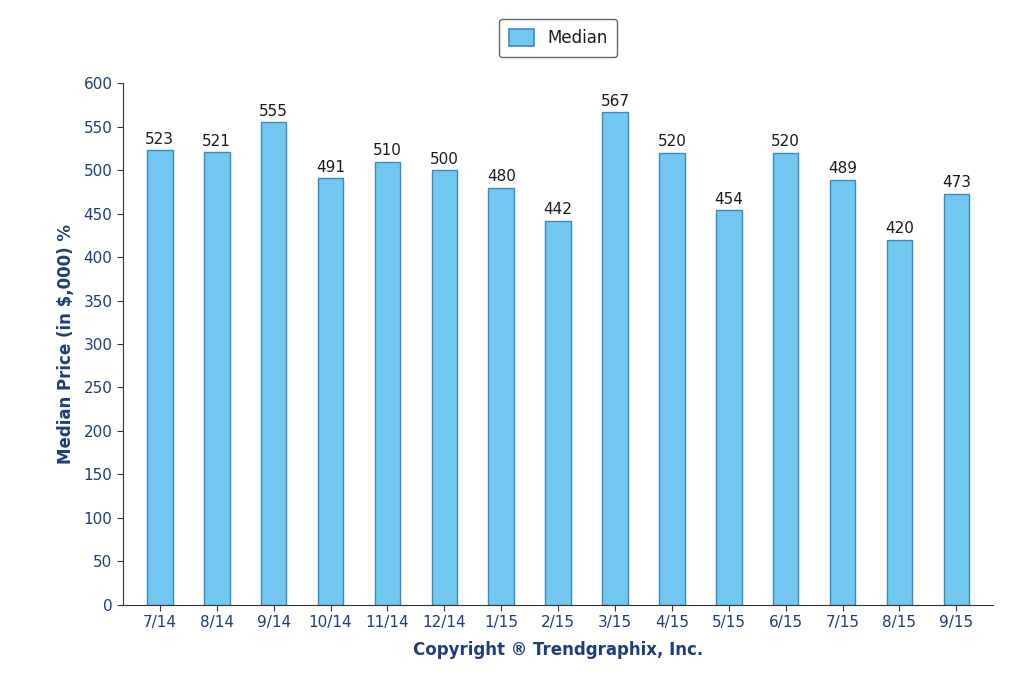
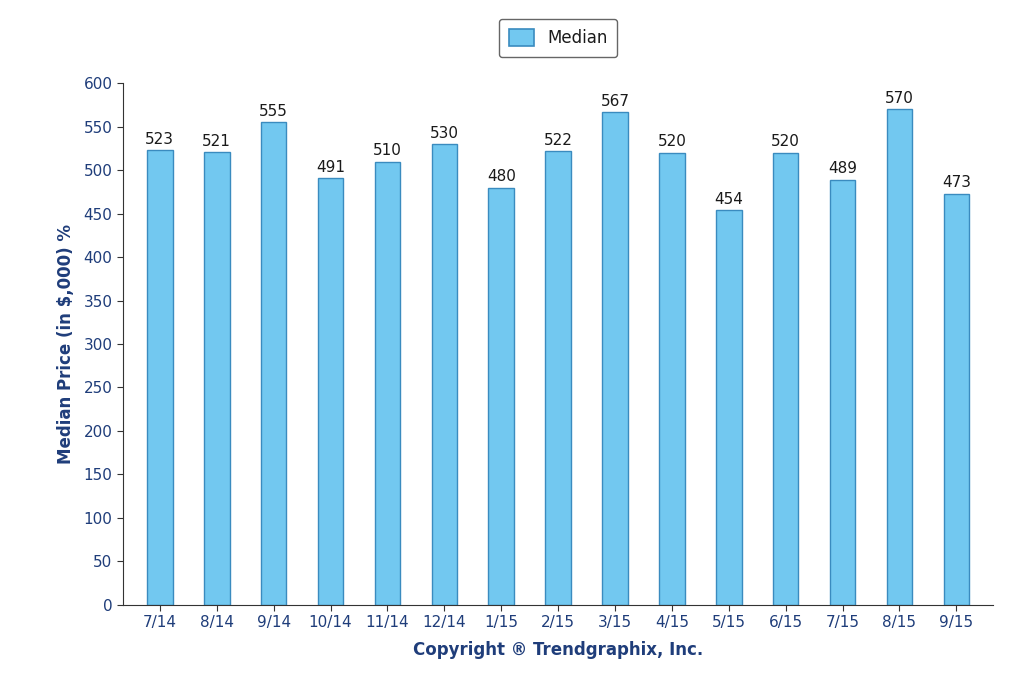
12/14: 500 -> 530
2/15: 442 -> 522
8/15: 420 -> 570
